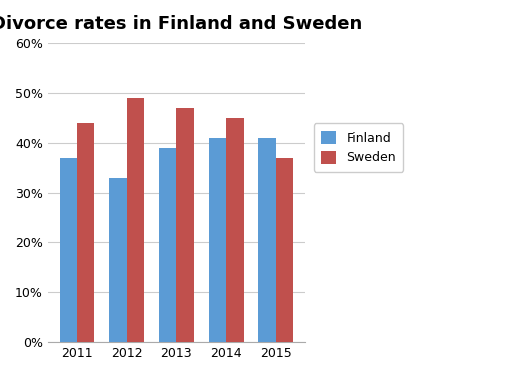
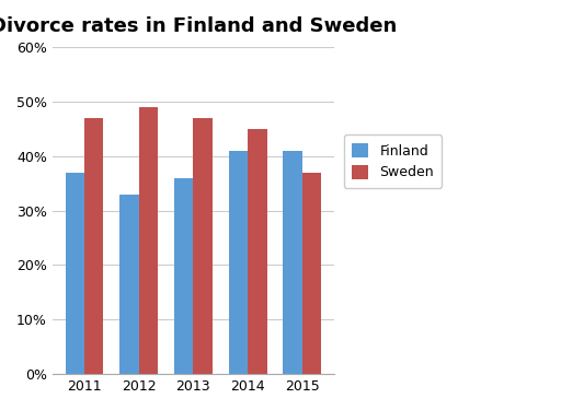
Sweden/2011: 44% -> 47%
Finland/2013: 39% -> 36%
